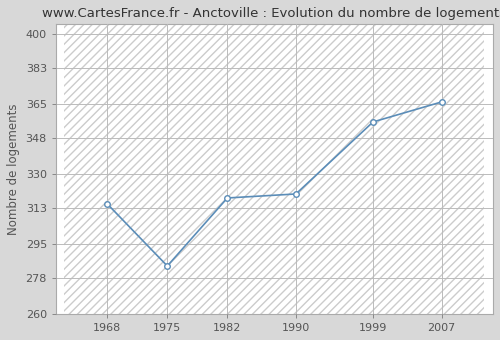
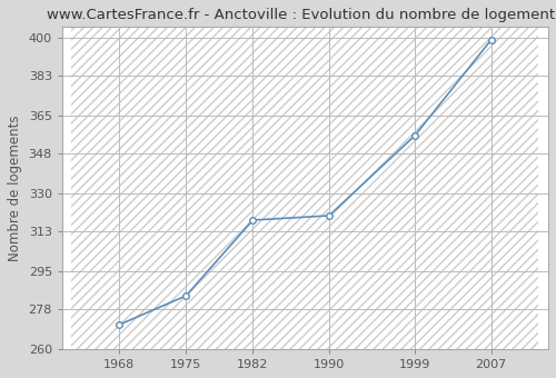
1968: 315 -> 271
2007: 366 -> 399
